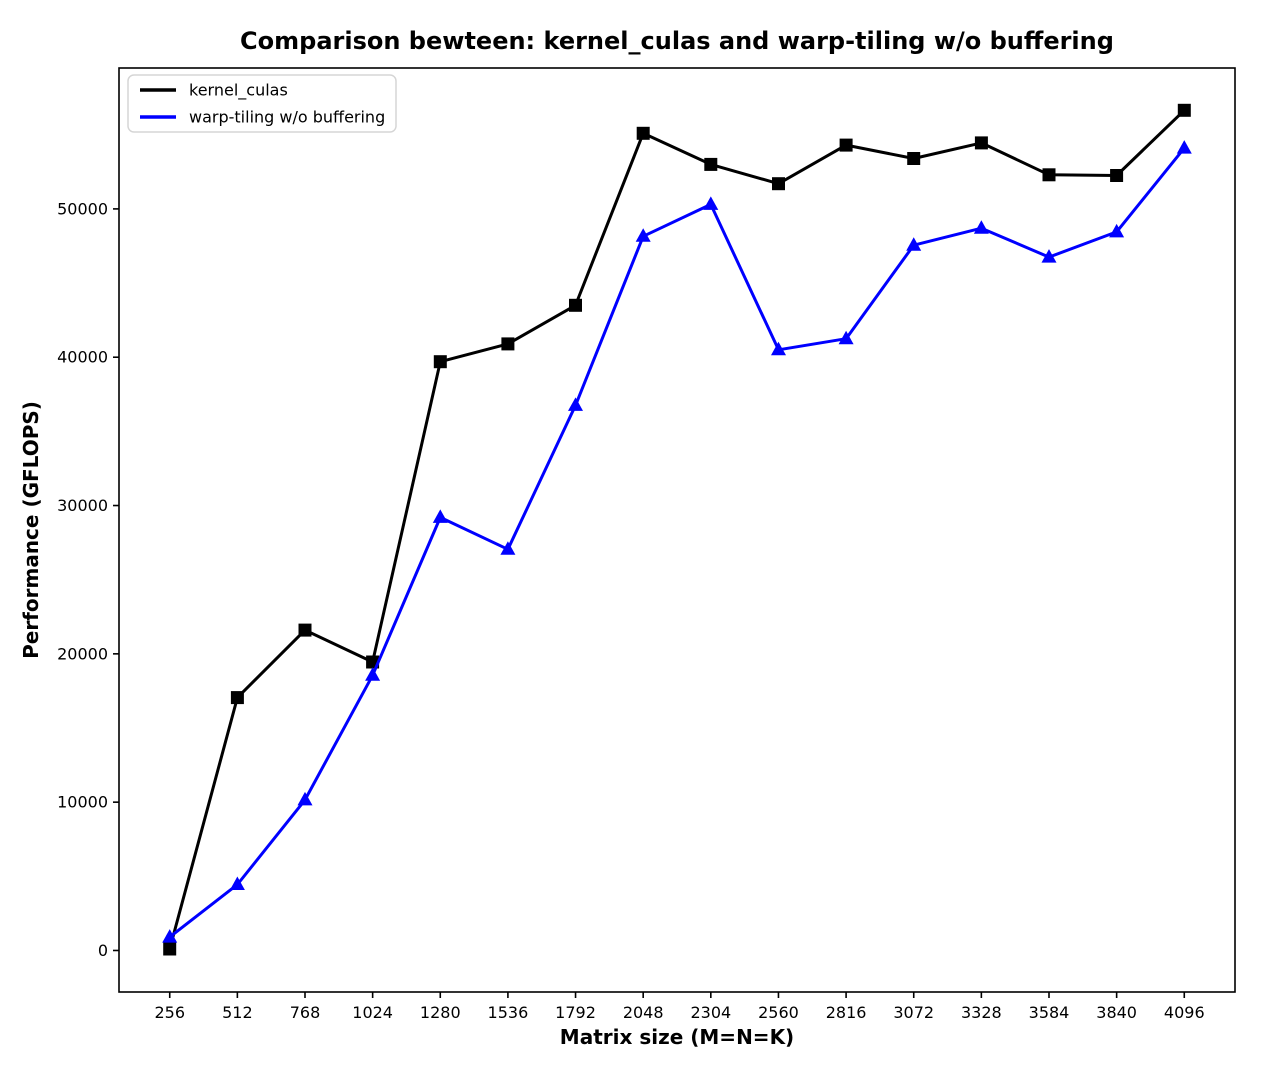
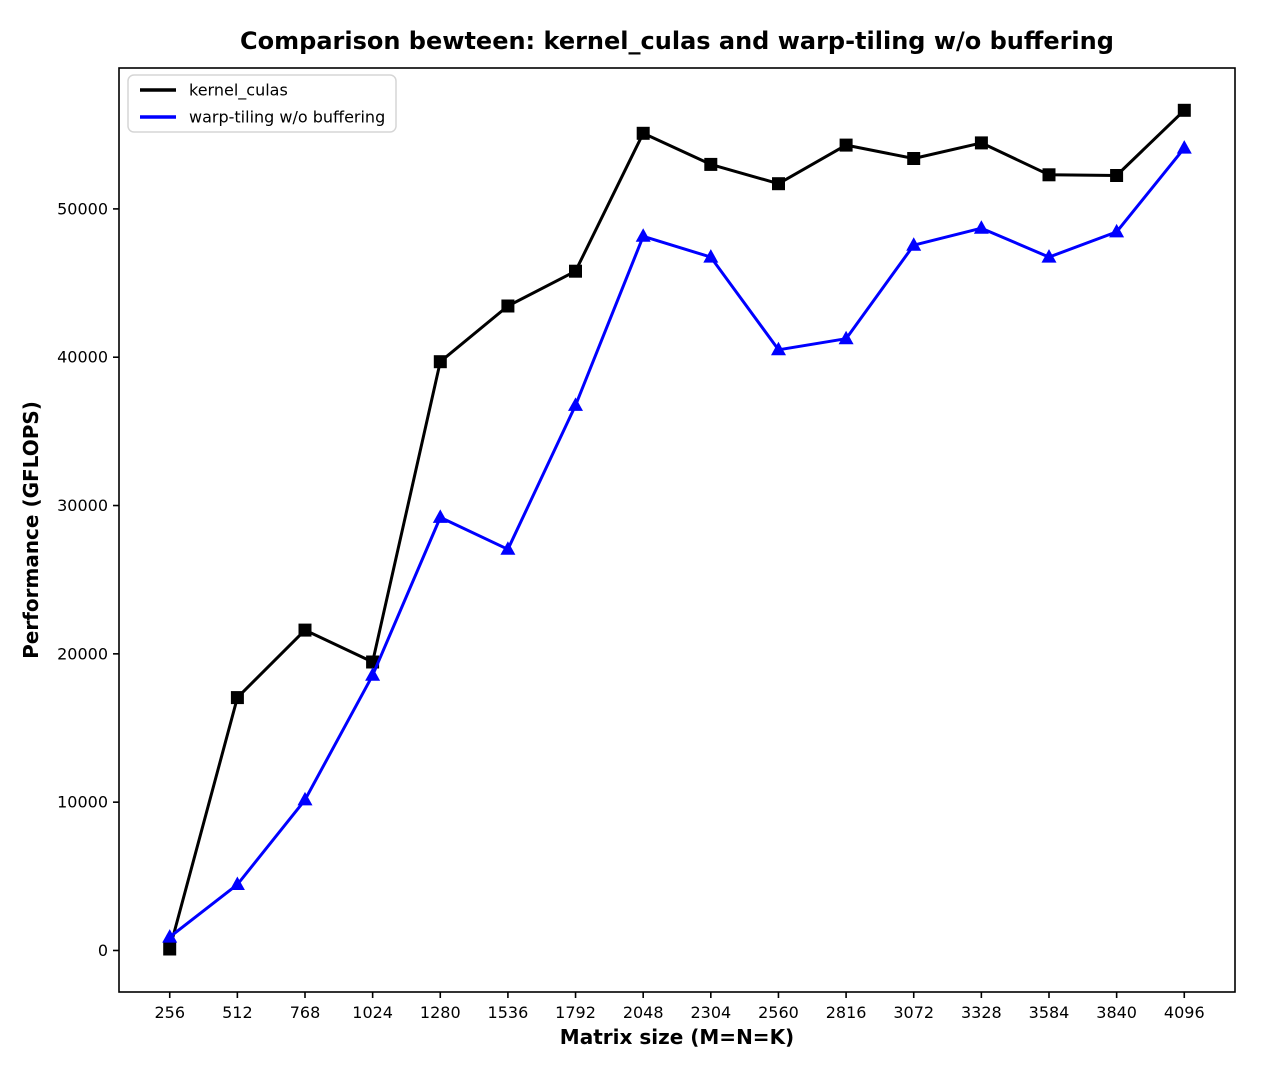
kernel_culas/1536: 40900 -> 43400
kernel_culas/1792: 43500 -> 45800
warp-tiling w/o buffering/2304: 50300 -> 46800
